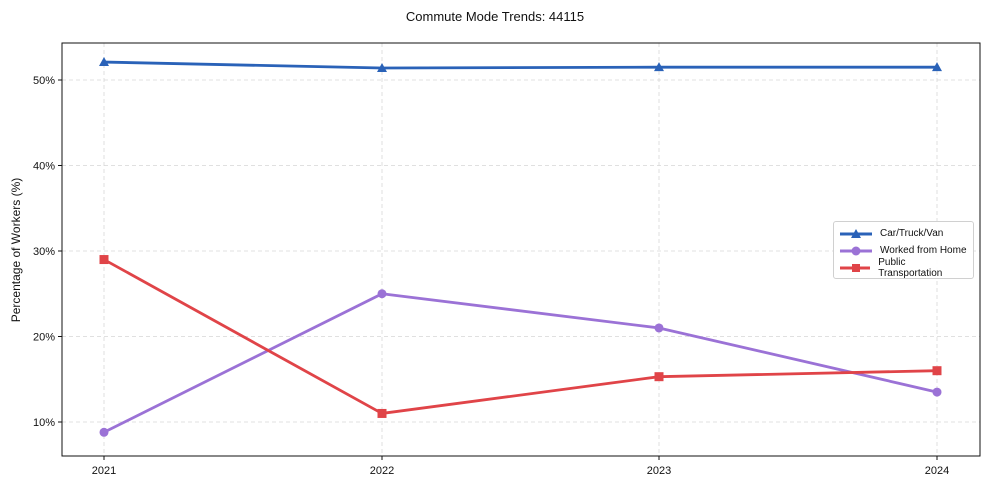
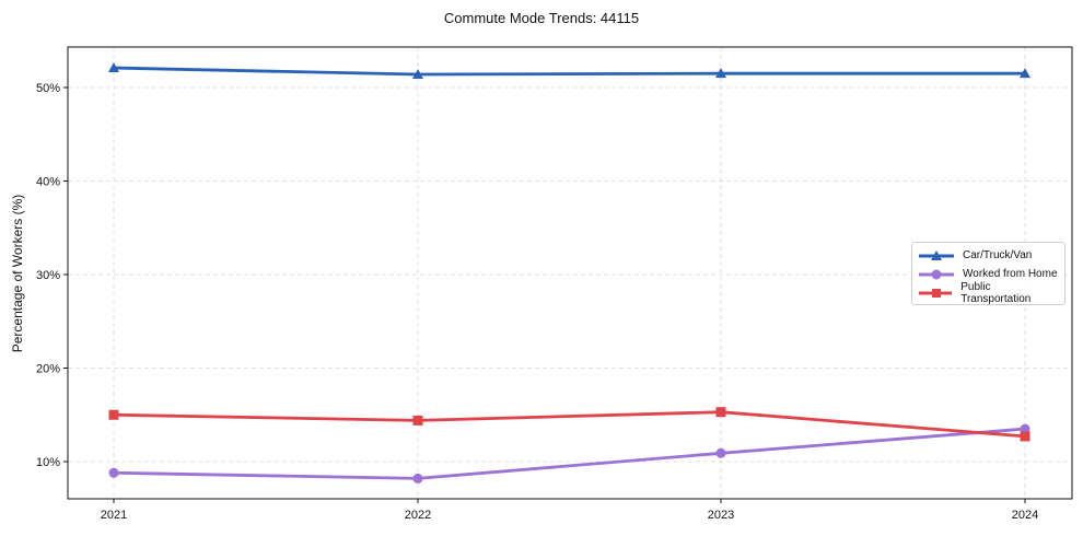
Public Transportation/2021: 29% -> 15%
Worked from Home/2022: 25% -> 8%
Public Transportation/2022: 11% -> 14%
Worked from Home/2023: 21% -> 11%
Public Transportation/2024: 16% -> 13%
